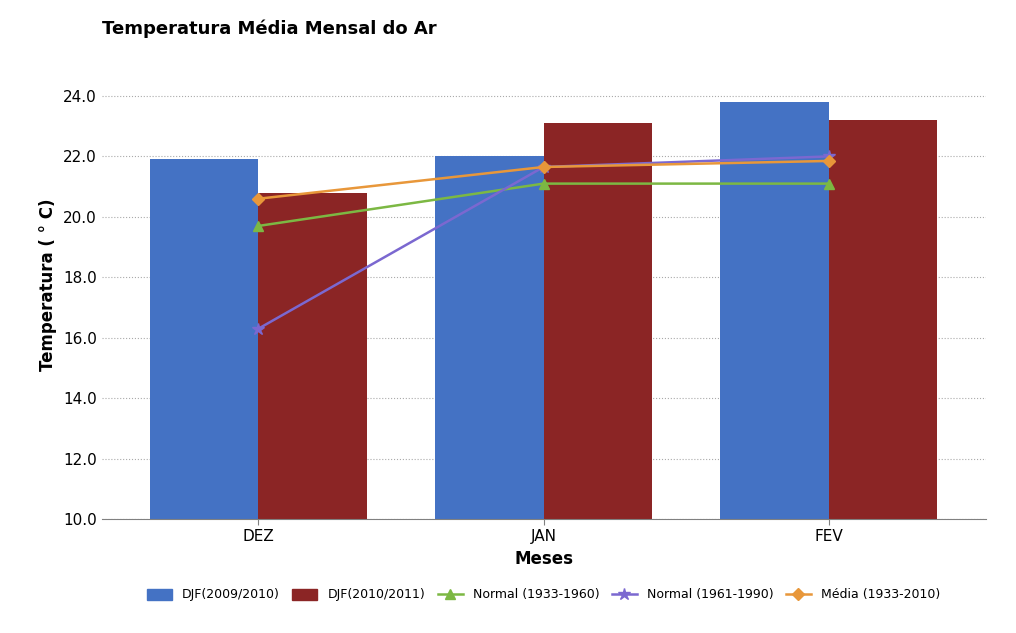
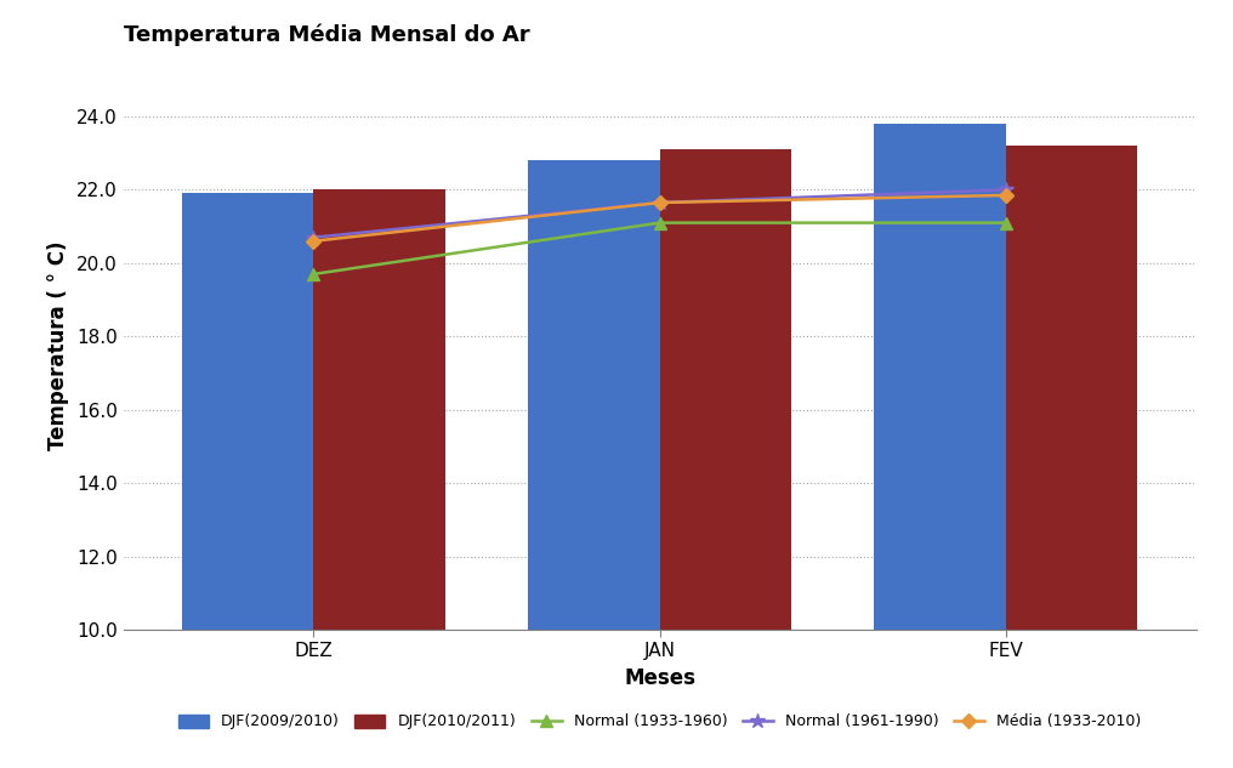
Normal (1961-1990)/DEZ: 16.30 -> 20.70
DJF(2010/2011)/DEZ: 20.8 -> 22.0
DJF(2009/2010)/JAN: 22.0 -> 22.8
